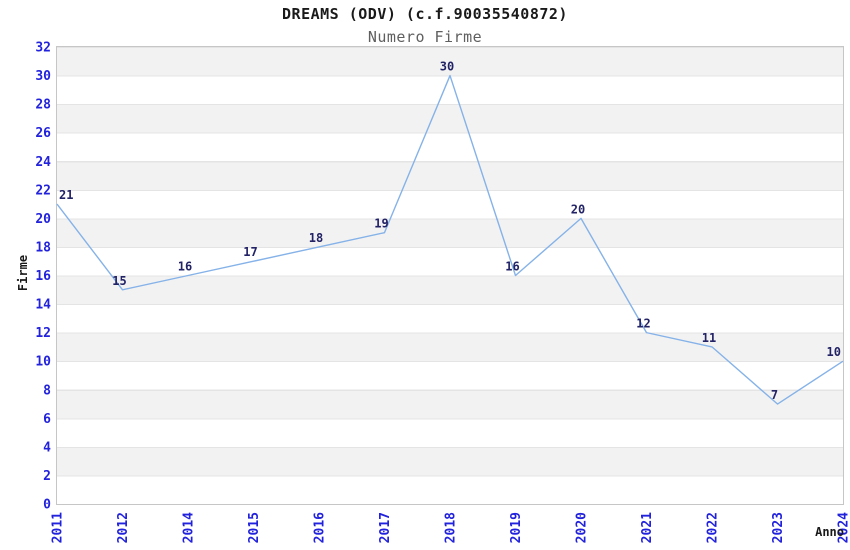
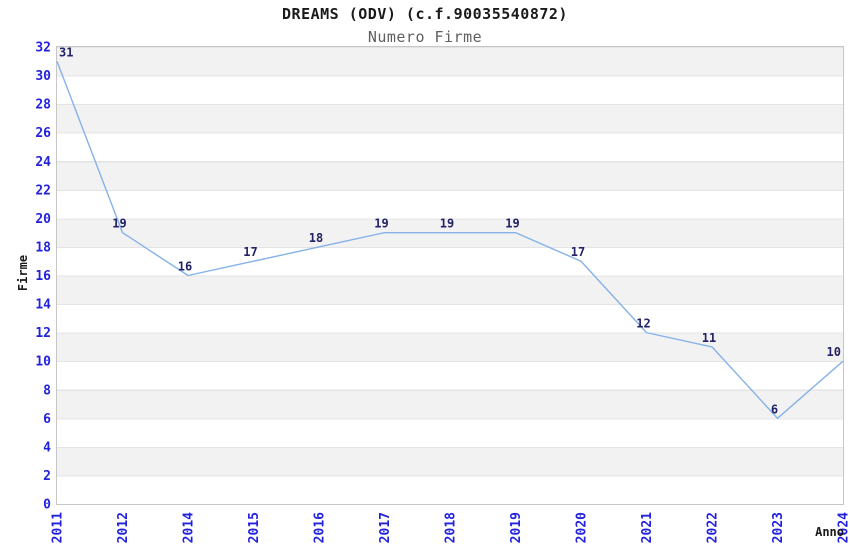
2011: 21 -> 31
2012: 15 -> 19
2018: 30 -> 19
2019: 16 -> 19
2020: 20 -> 17
2023: 7 -> 6
